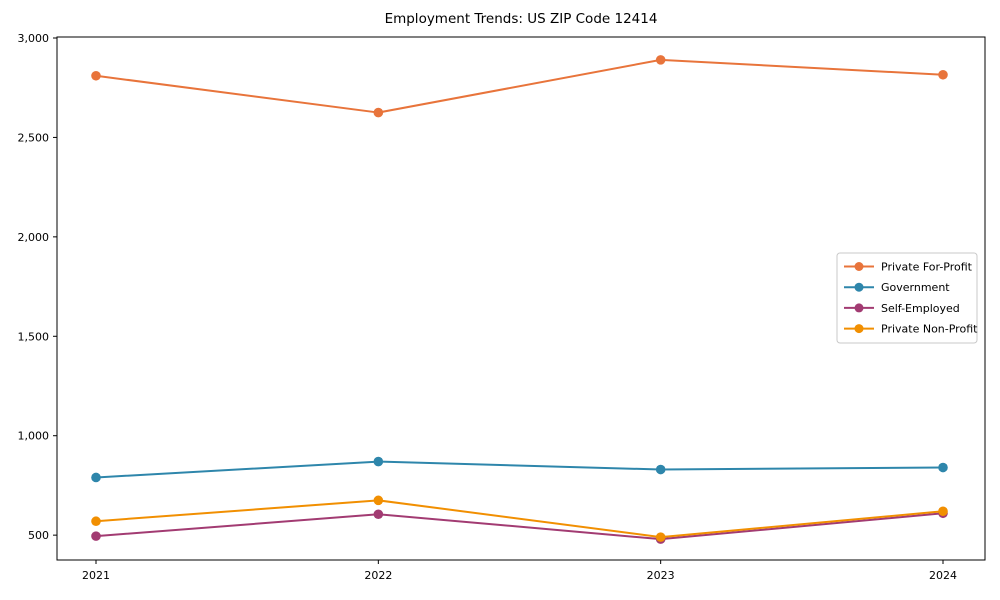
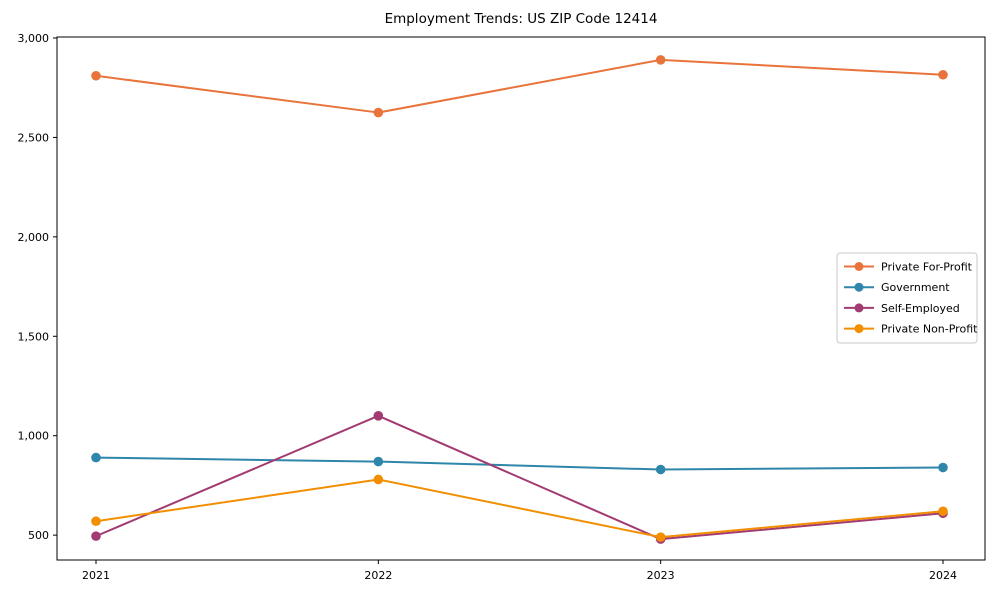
Government/2021: 790 -> 890
Self-Employed/2022: 600 -> 1100
Private Non-Profit/2022: 680 -> 780
